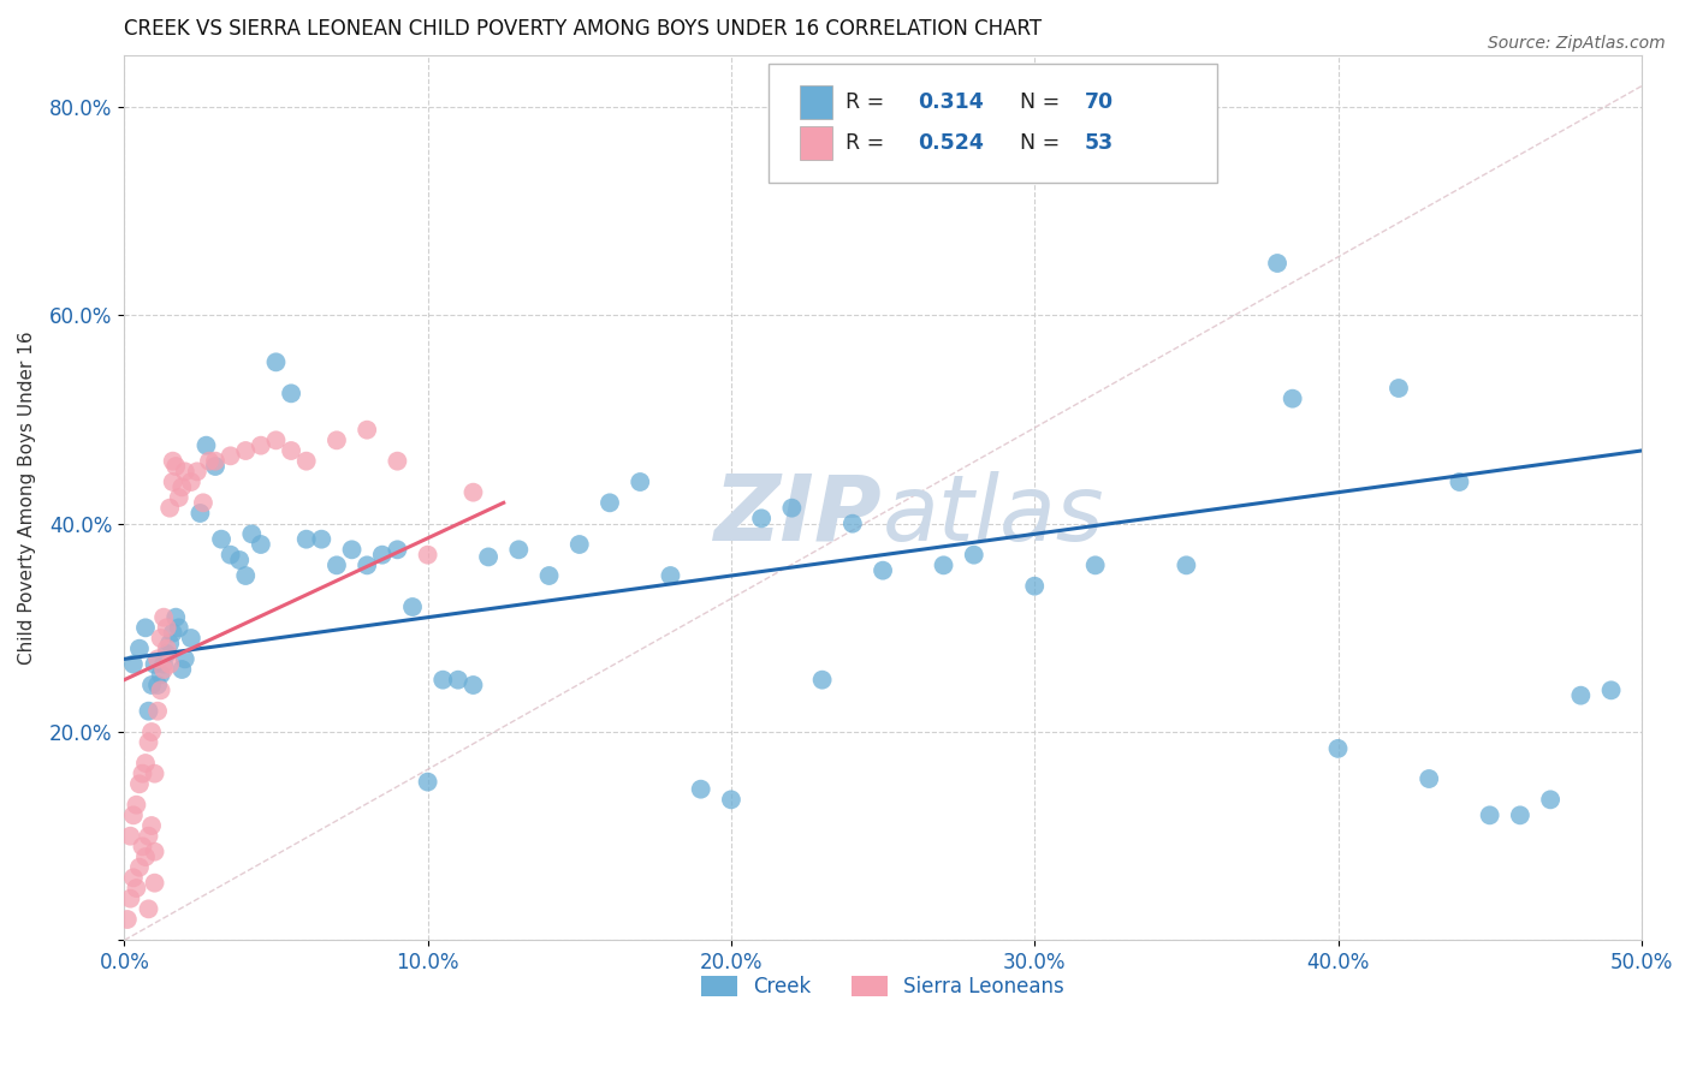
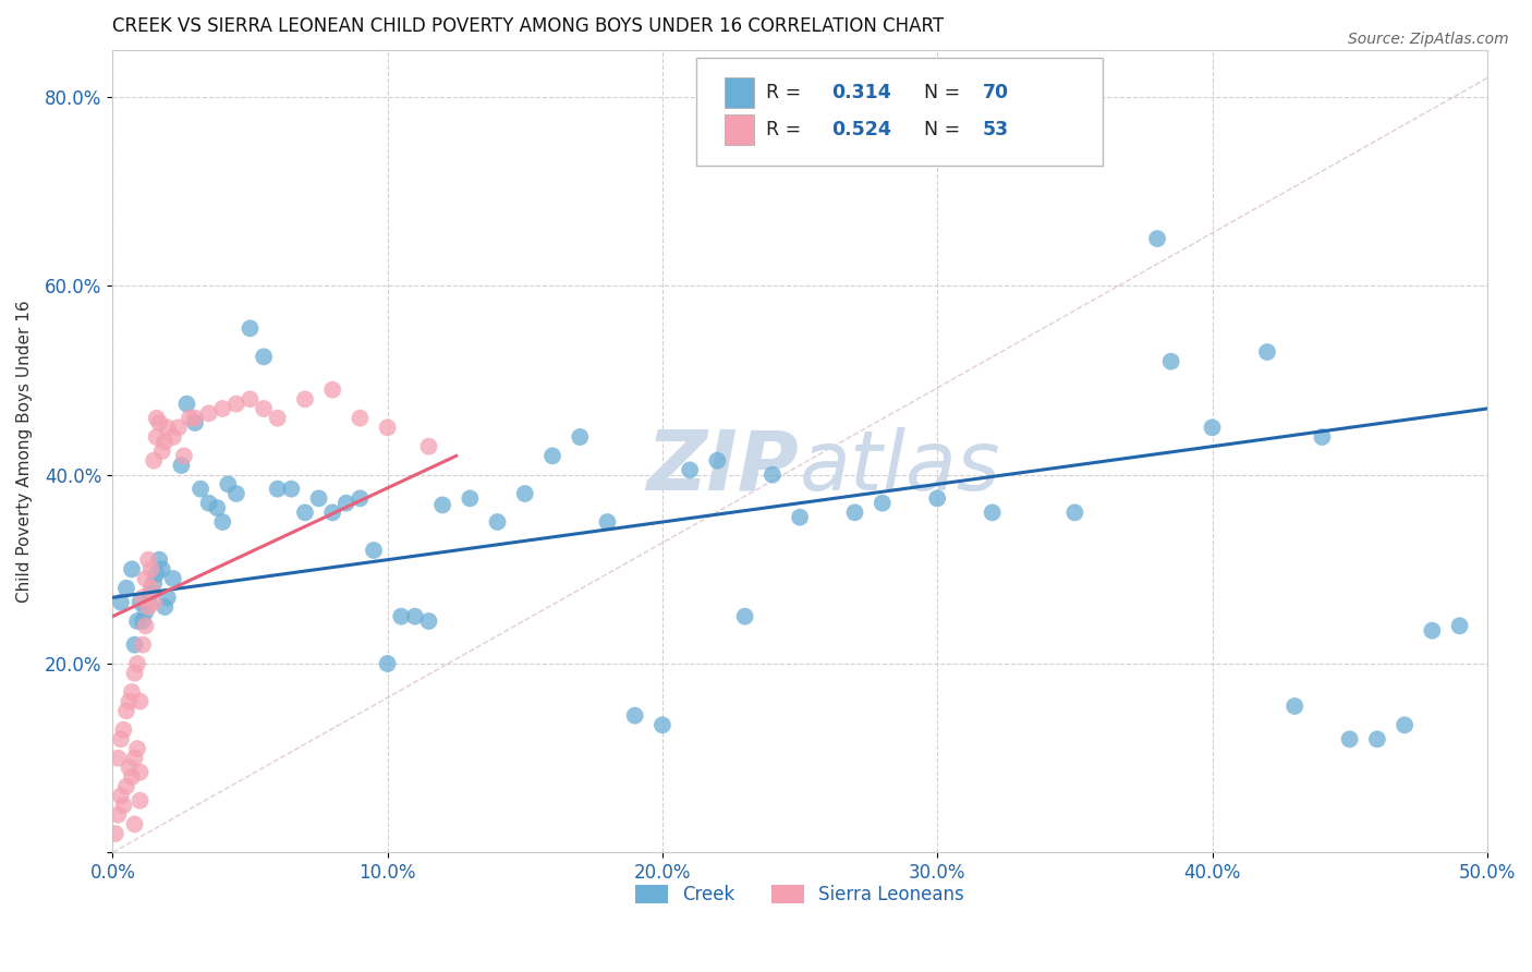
Creek/10.0%: 15.2% -> 20.0%
Sierra Leoneans/10.0%: 37.0% -> 45.0%
Creek/30.0%: 34.0% -> 37.5%
Creek/40.0%: 18.4% -> 45.0%
